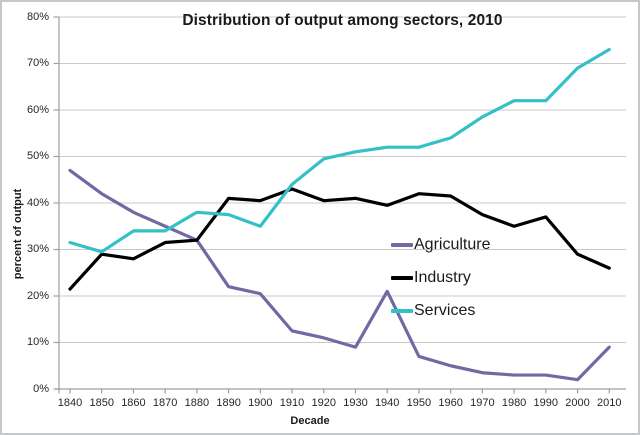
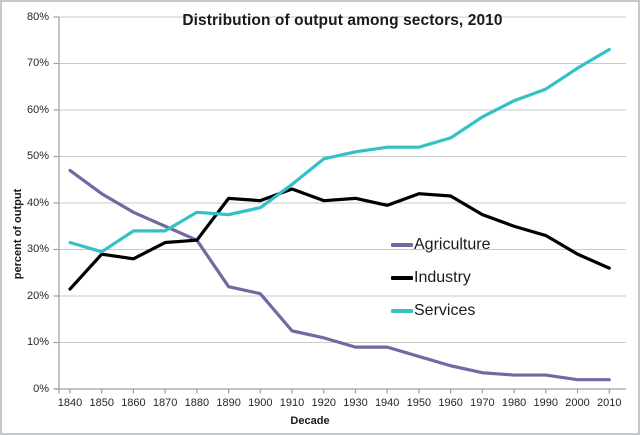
Services/1900: 35% -> 39%
Agriculture/1940: 21% -> 9%
Industry/1990: 37% -> 33%
Services/1990: 62% -> 64%
Agriculture/2010: 9% -> 2%
